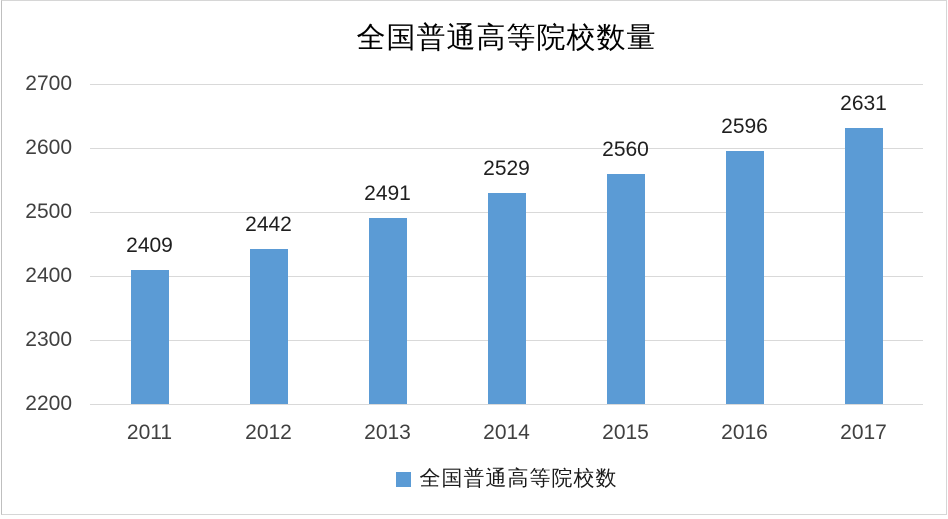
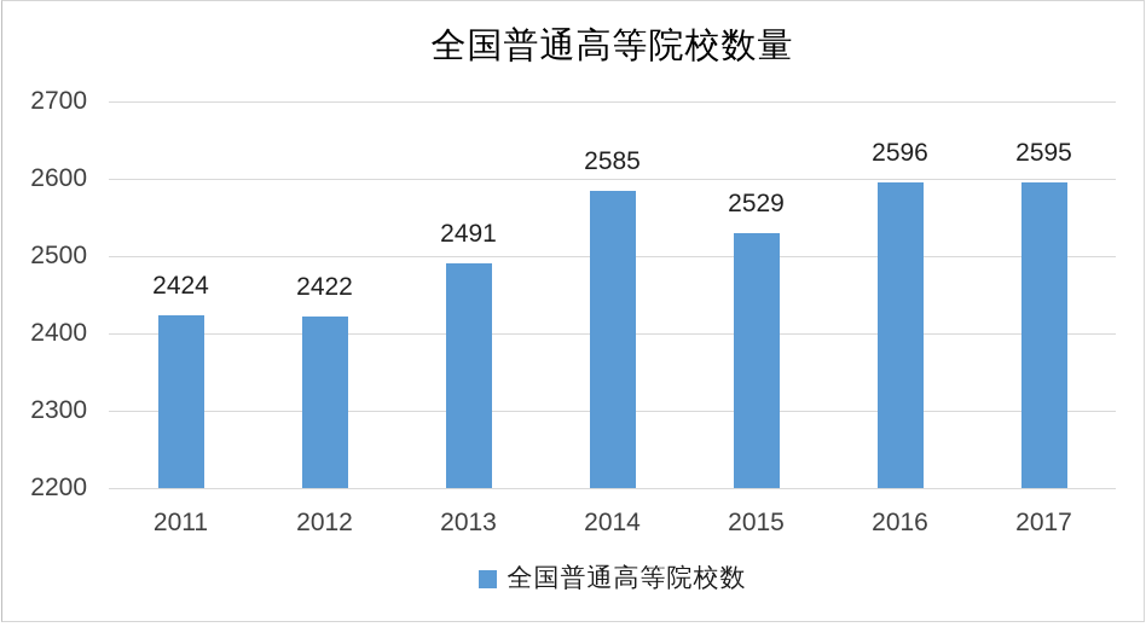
2011: 2409 -> 2424
2012: 2442 -> 2422
2014: 2529 -> 2585
2015: 2560 -> 2529
2017: 2631 -> 2595
